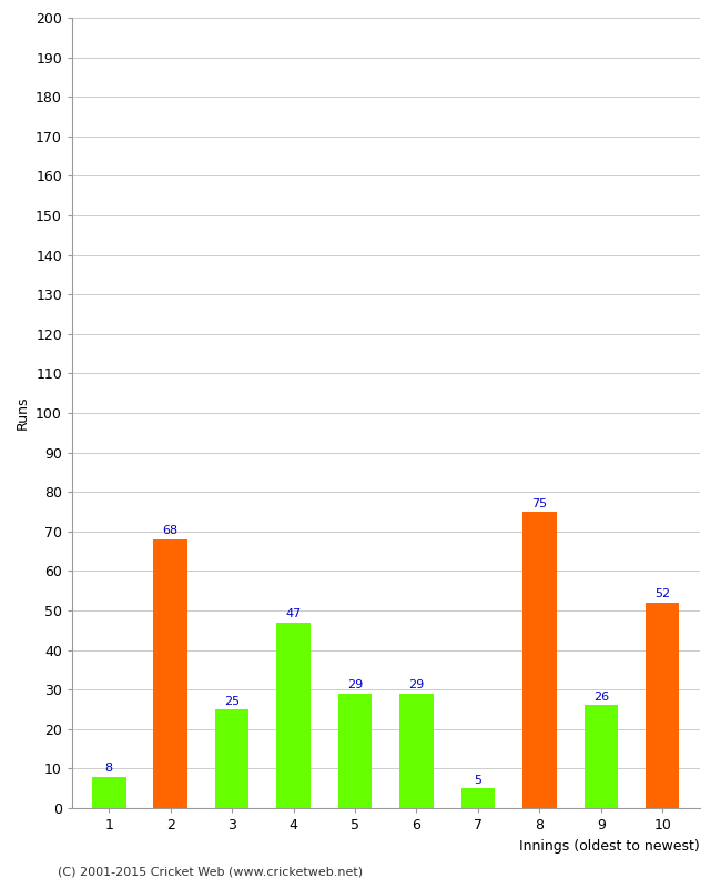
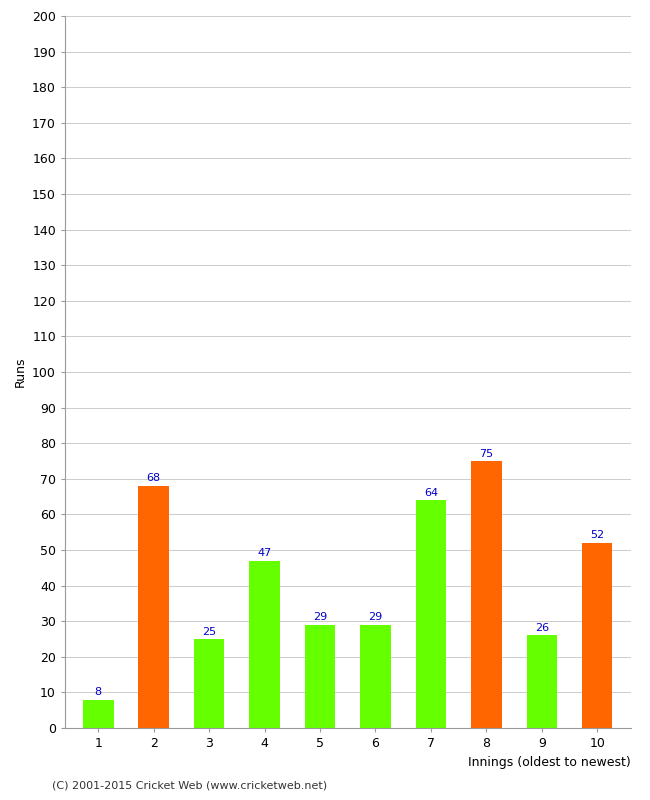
7: 5 -> 64
